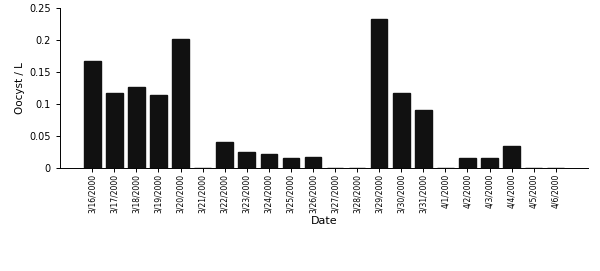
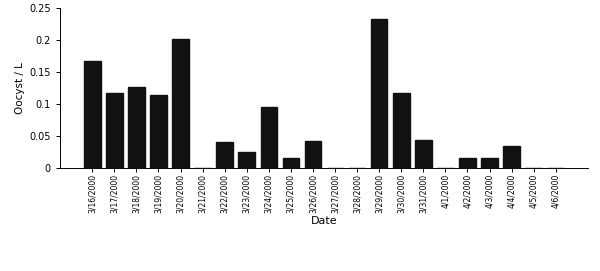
3/24/2000: 0.022 -> 0.096
3/26/2000: 0.018 -> 0.042
3/31/2000: 0.091 -> 0.044
